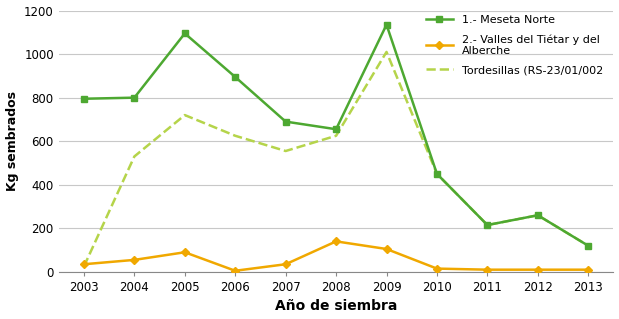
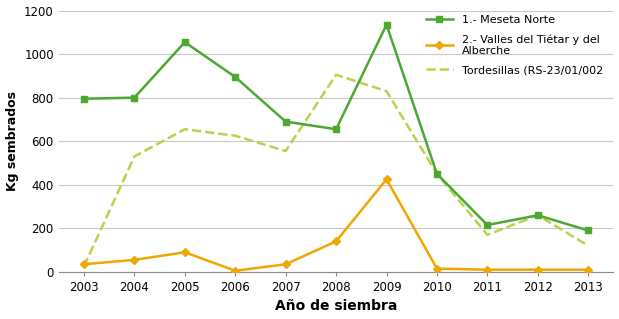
1.- Meseta Norte/2005: 1095 -> 1055
Tordesillas (RS-23/01/002/2005: 720 -> 655
Tordesillas (RS-23/01/002/2008: 625 -> 905
2.- Valles del Tiétar y del Alberche/2009: 105 -> 425
Tordesillas (RS-23/01/002/2009: 1010 -> 830
Tordesillas (RS-23/01/002/2011: 215 -> 170
1.- Meseta Norte/2013: 120 -> 190
